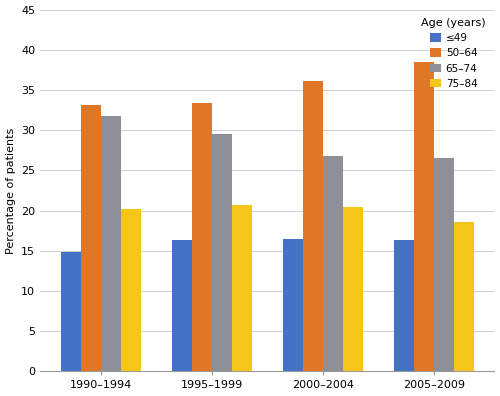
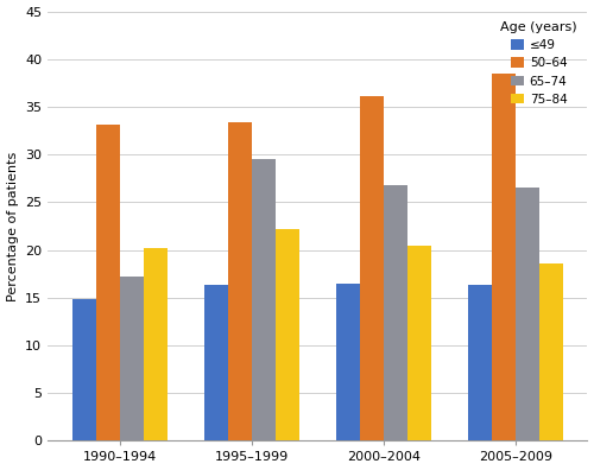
65–74/1990–1994: 31.8 -> 17.2
75–84/1995–1999: 20.7 -> 22.2
